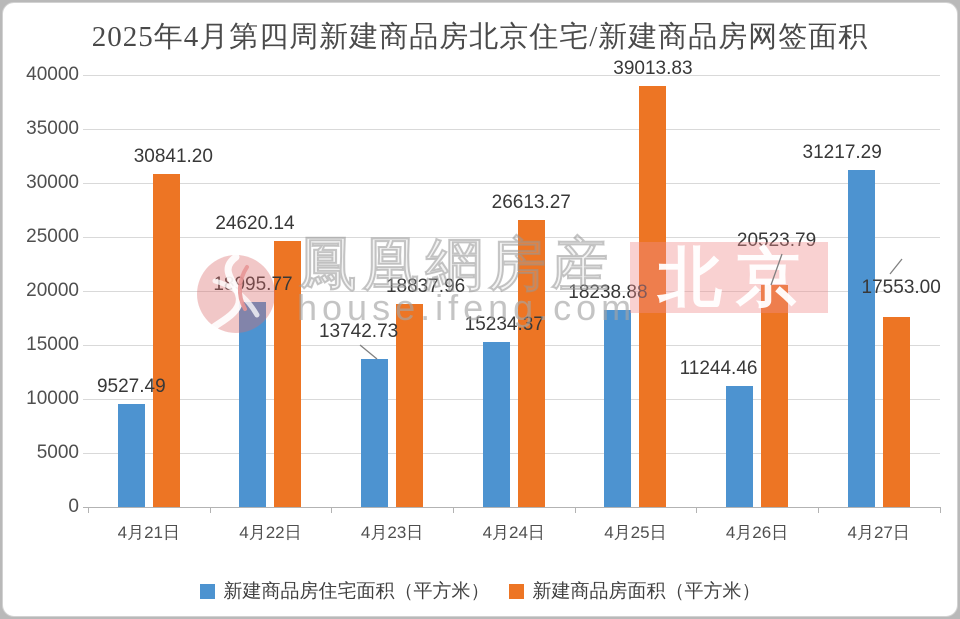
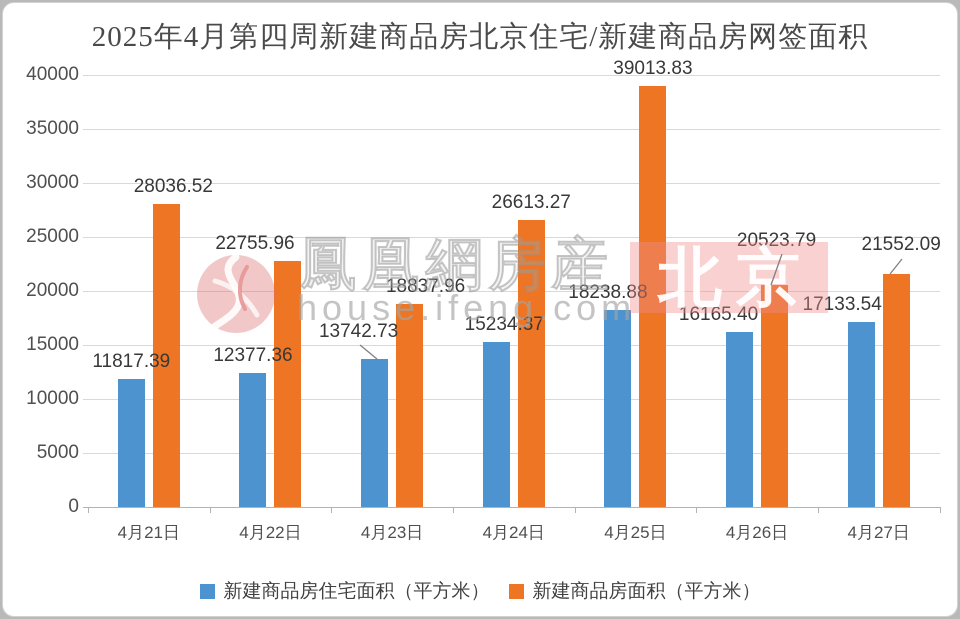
新建商品房住宅面积（平方米）/4月21日: 9527.49 -> 11817.39
新建商品房面积（平方米）/4月21日: 30841.20 -> 28036.52
新建商品房住宅面积（平方米）/4月22日: 18995.77 -> 12377.36
新建商品房面积（平方米）/4月22日: 24620.14 -> 22755.96
新建商品房住宅面积（平方米）/4月26日: 11244.46 -> 16165.40
新建商品房住宅面积（平方米）/4月27日: 31217.29 -> 17133.54
新建商品房面积（平方米）/4月27日: 17553.00 -> 21552.09
